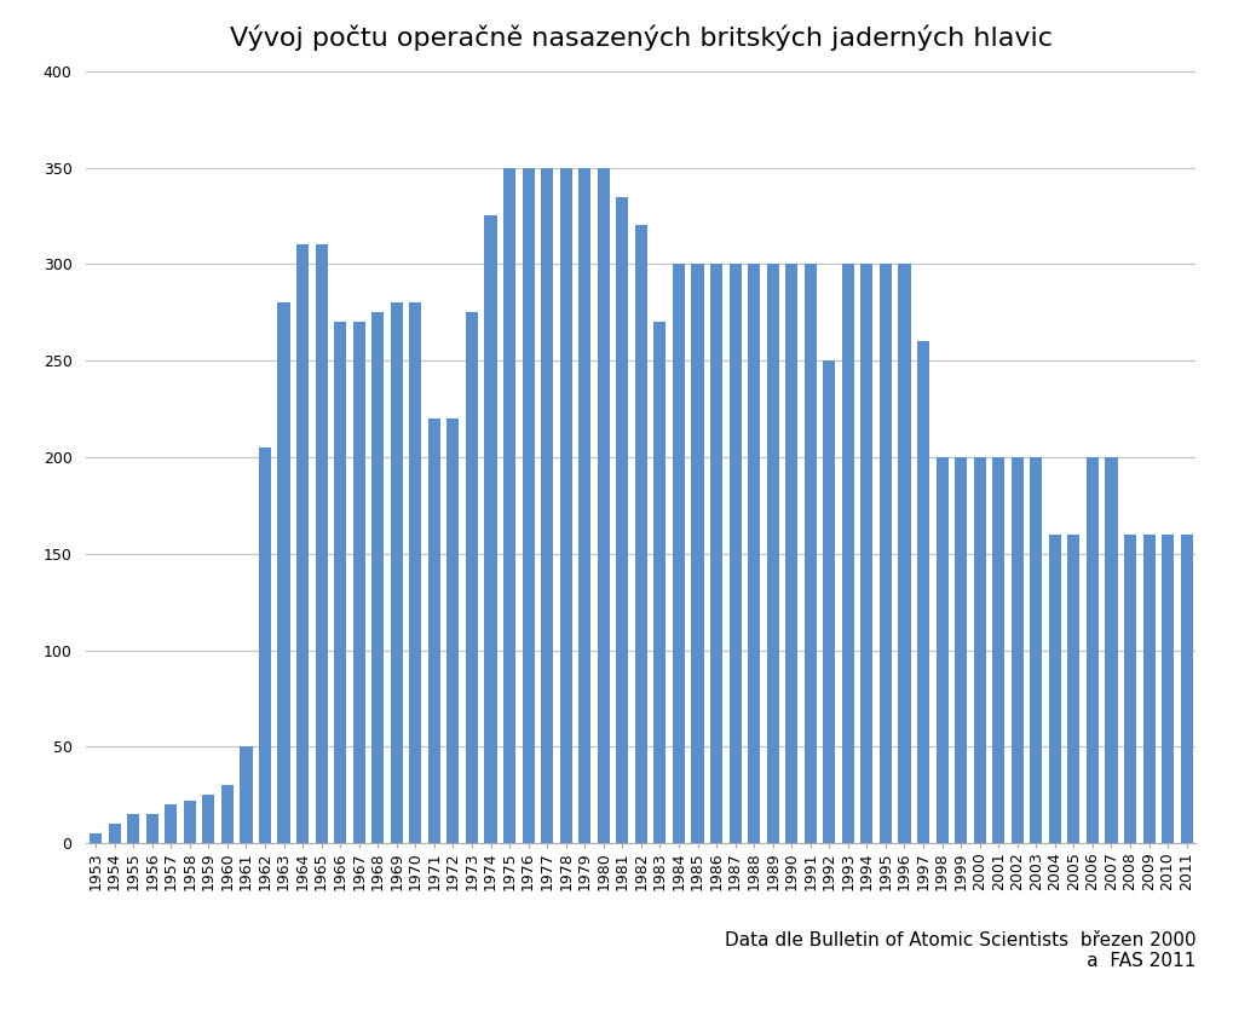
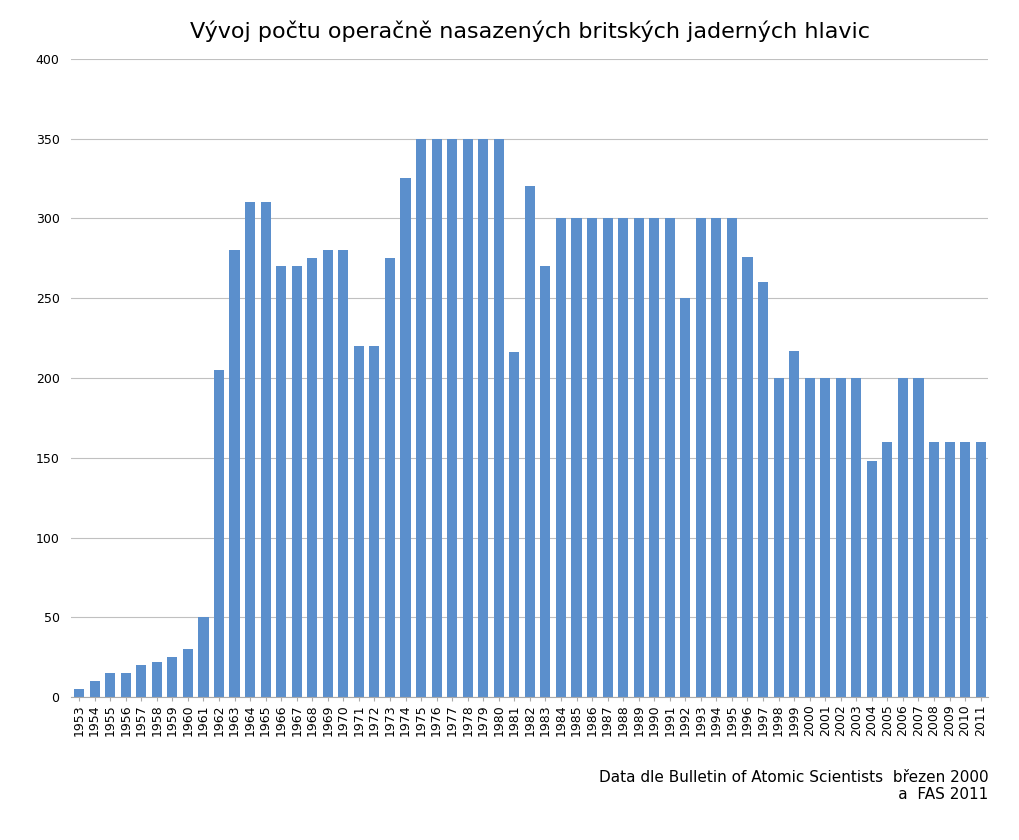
1981: 335 -> 216
1996: 300 -> 276
1999: 200 -> 217
2004: 160 -> 148
